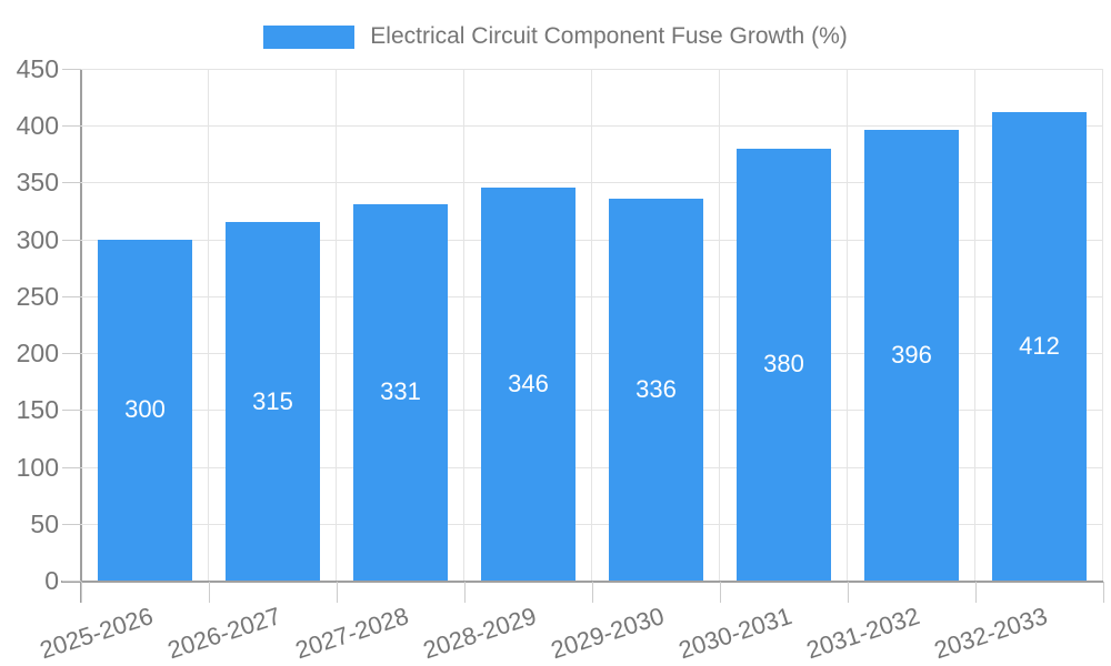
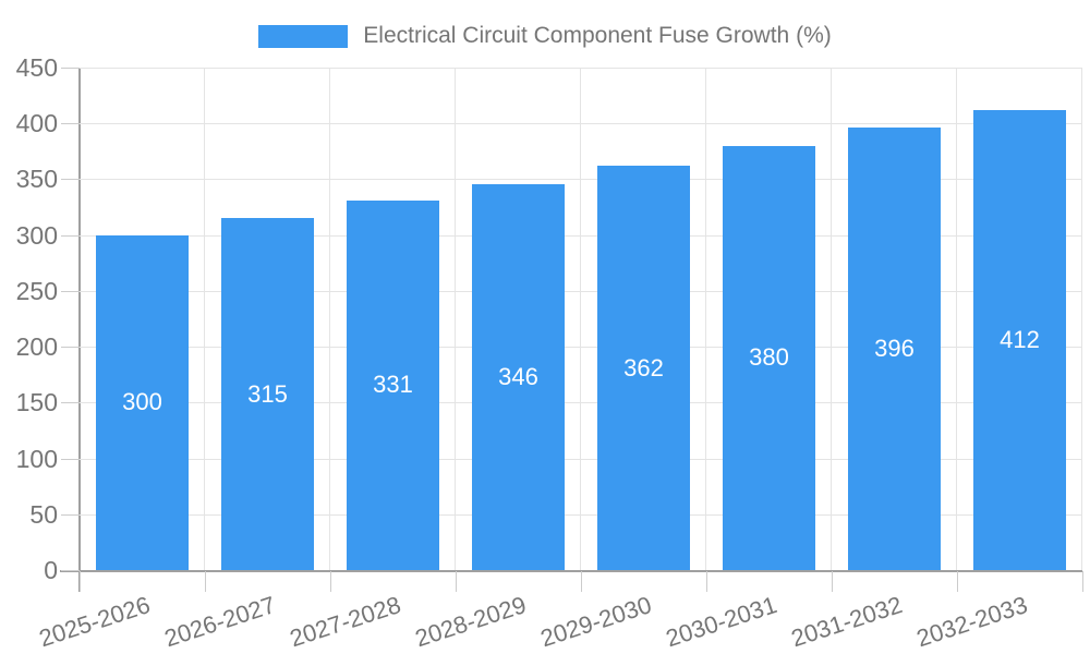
2029-2030: 336 -> 362
